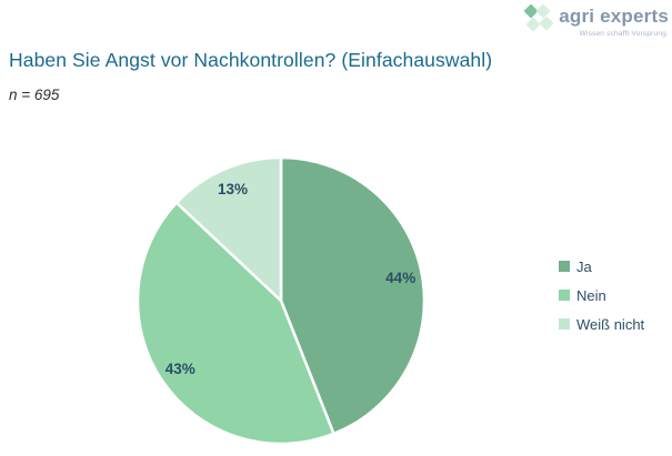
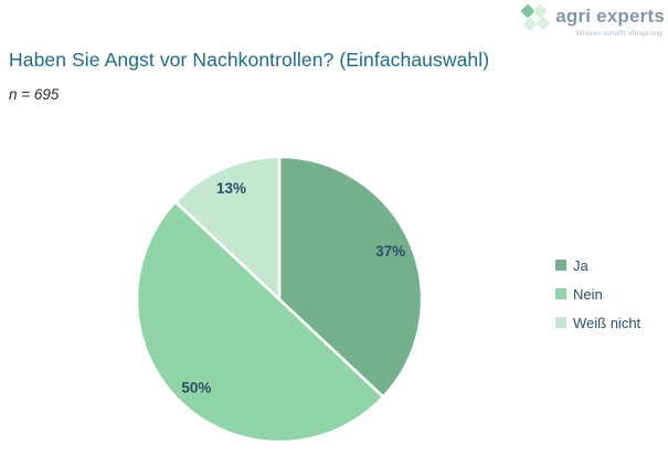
Ja: 44% -> 37%
Nein: 43% -> 50%
